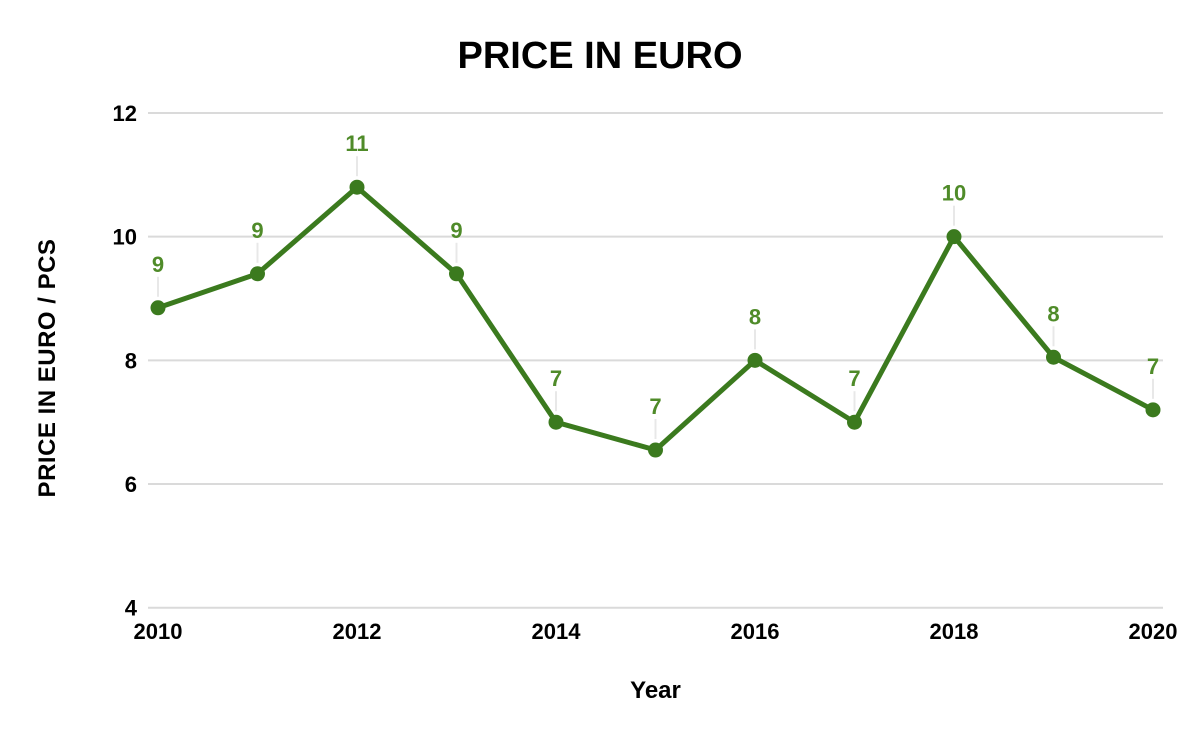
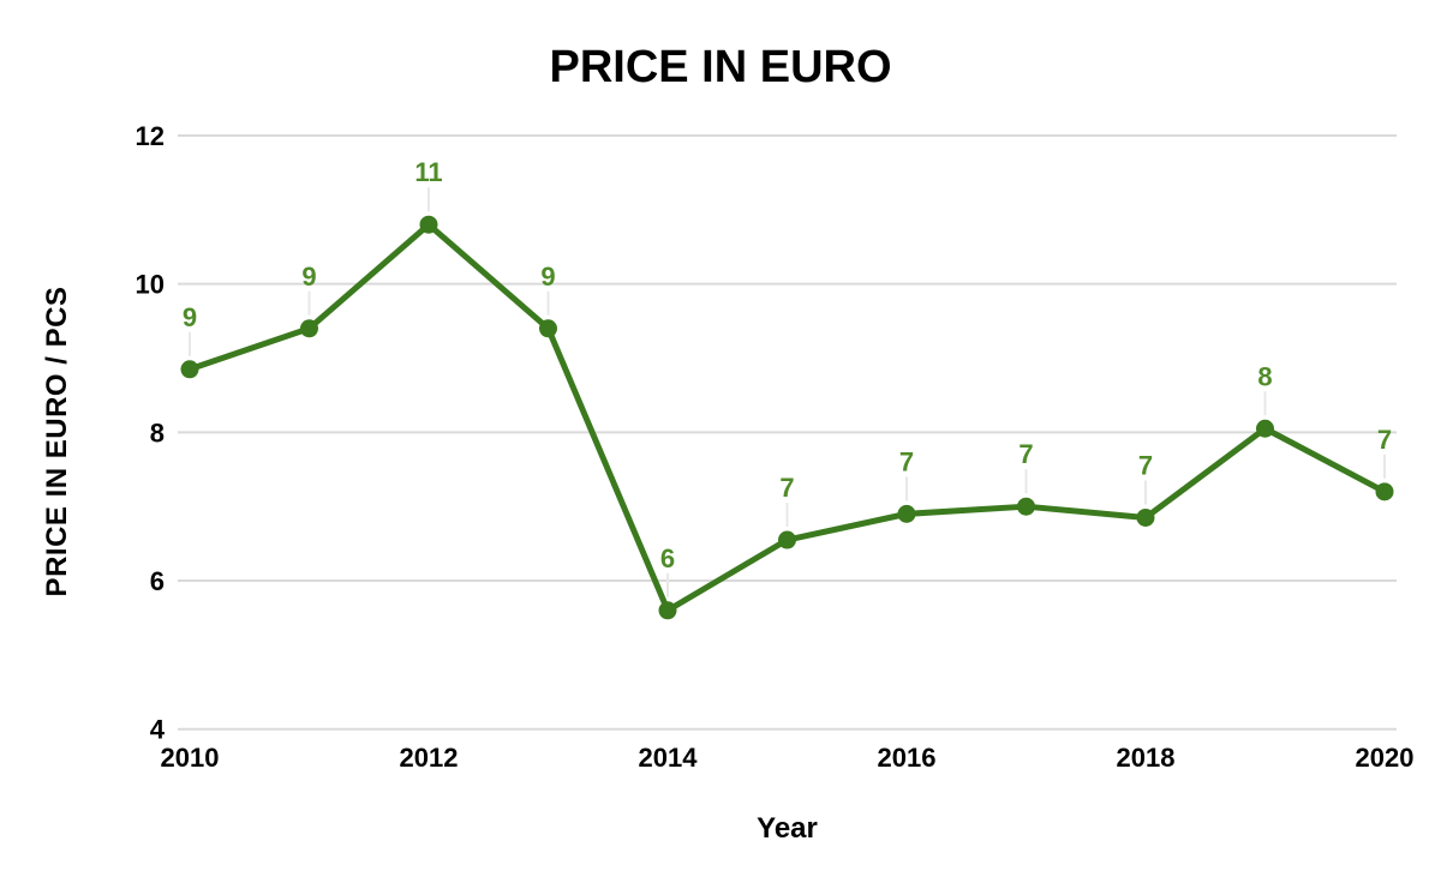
2014: 7 -> 6
2016: 8 -> 7
2018: 10 -> 7
